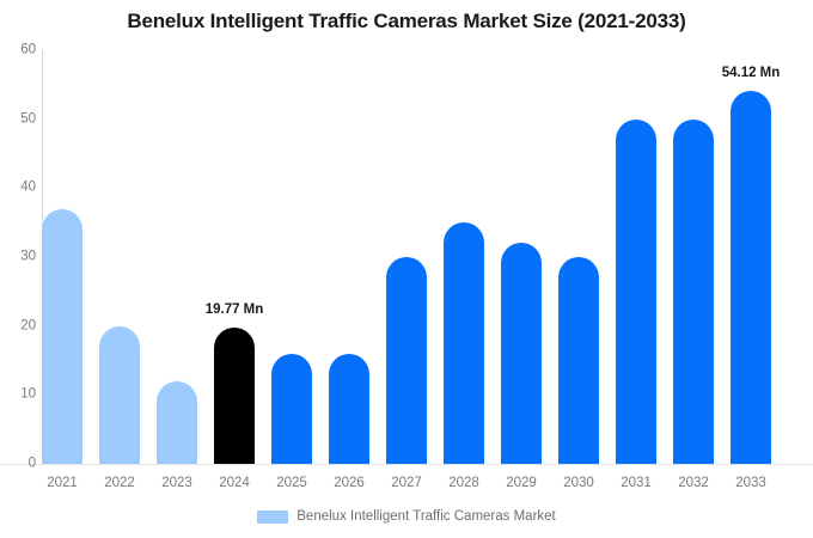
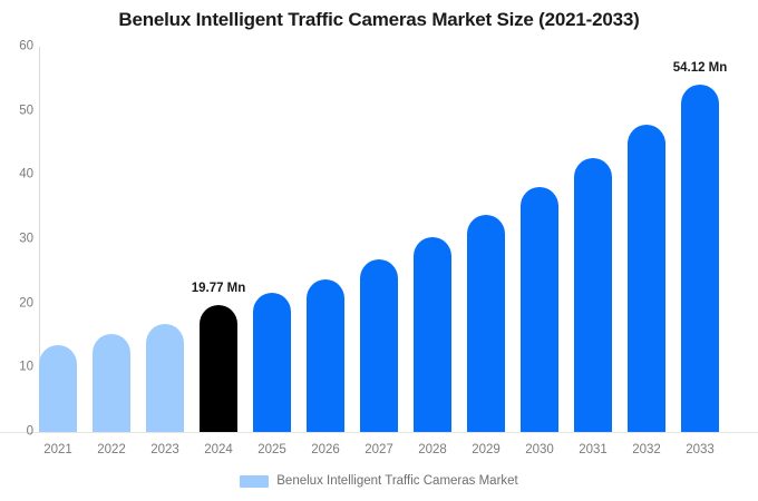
2021: 37 -> 14
2022: 20 -> 15
2023: 12 -> 17
2025: 16 -> 22
2026: 16 -> 24
2027: 30 -> 27
2028: 35 -> 30
2029: 32 -> 34
2030: 30 -> 38
2031: 50 -> 43
2032: 50 -> 48
